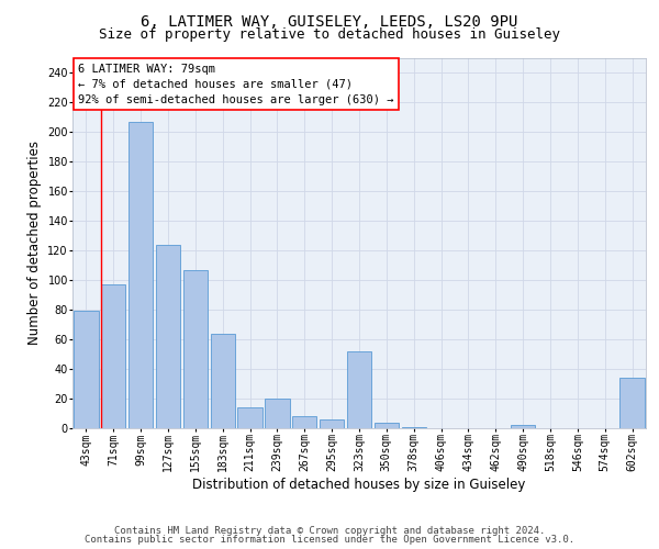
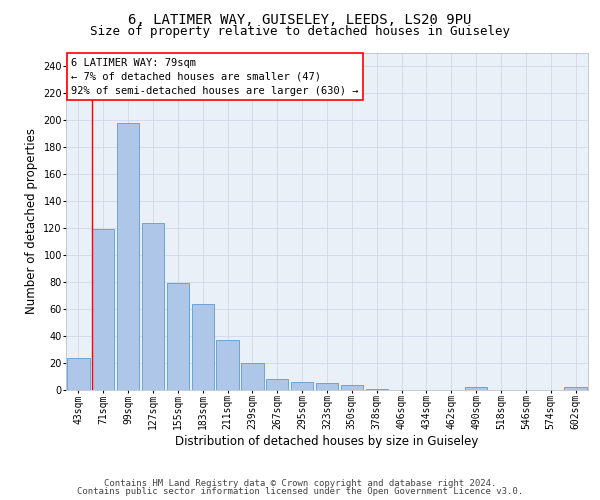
43sqm: 79 -> 24
71sqm: 97 -> 119
99sqm: 207 -> 198
155sqm: 107 -> 79
211sqm: 14 -> 37
323sqm: 52 -> 5
602sqm: 34 -> 2
